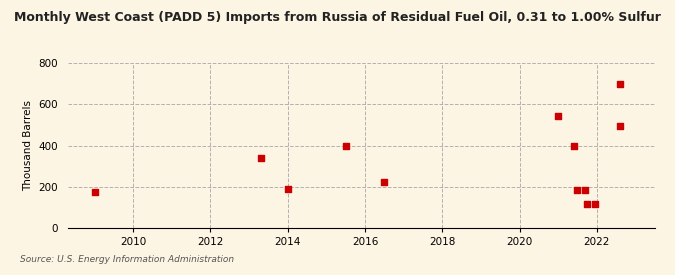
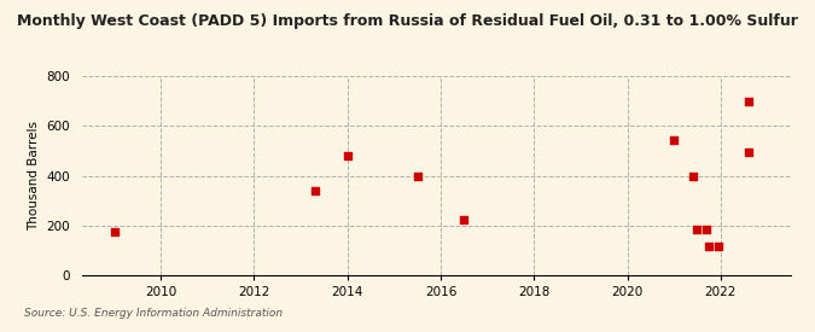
2014: 190 -> 480
